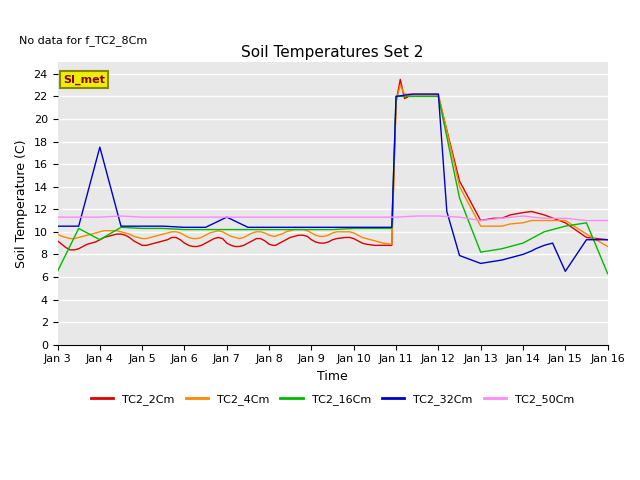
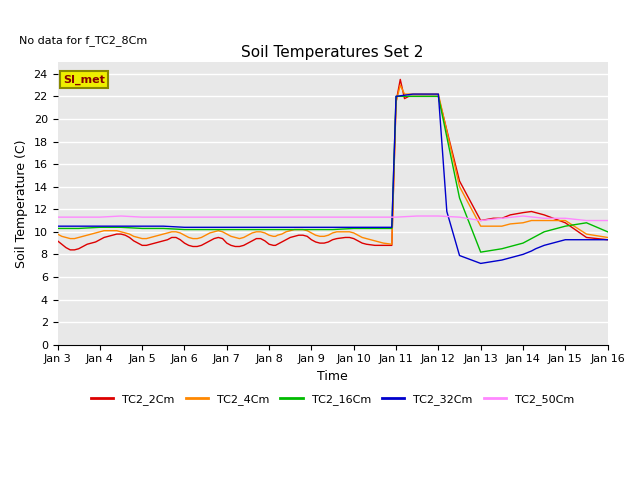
TC2_16Cm/Jan 3: 6.5 -> 10.3
TC2_16Cm/Jan 4: 9.3 -> 10.4
TC2_32Cm/Jan 4: 17.5 -> 10.5
TC2_32Cm/Jan 7: 11.3 -> 10.4
TC2_32Cm/Jan 15: 6.5 -> 9.3
TC2_4Cm/Jan 16: 8.7 -> 9.5
TC2_16Cm/Jan 16: 6.3 -> 10.0
